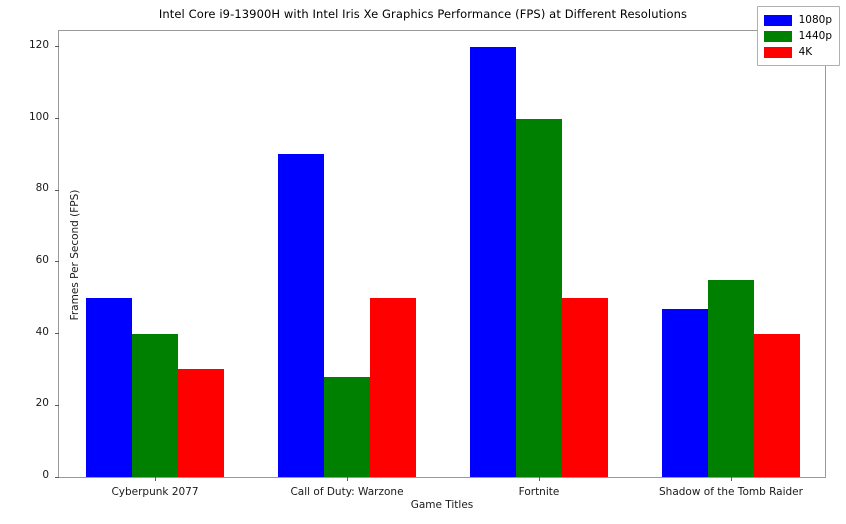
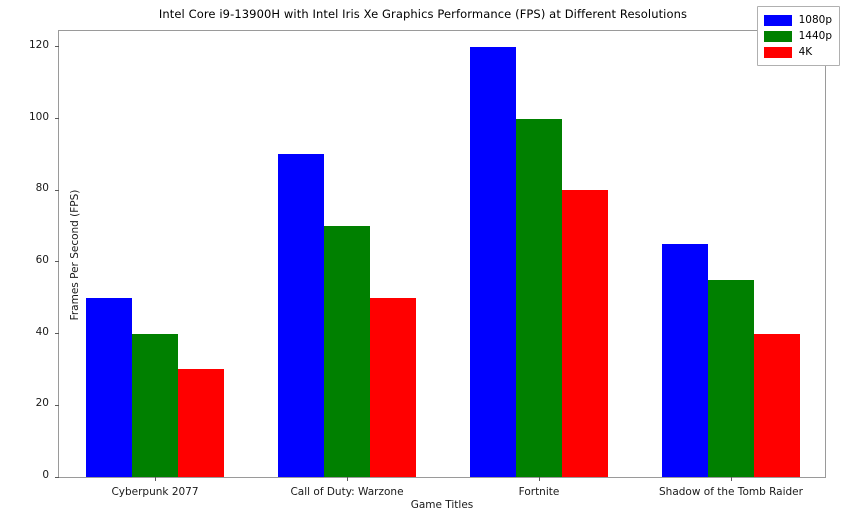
1440p/Call of Duty: Warzone: 28 -> 70
4K/Fortnite: 50 -> 80
1080p/Shadow of the Tomb Raider: 47 -> 65
